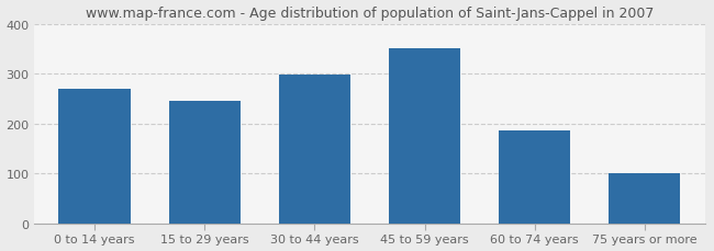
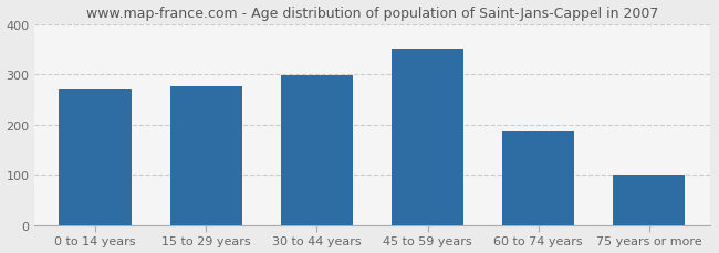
15 to 29 years: 245 -> 275
